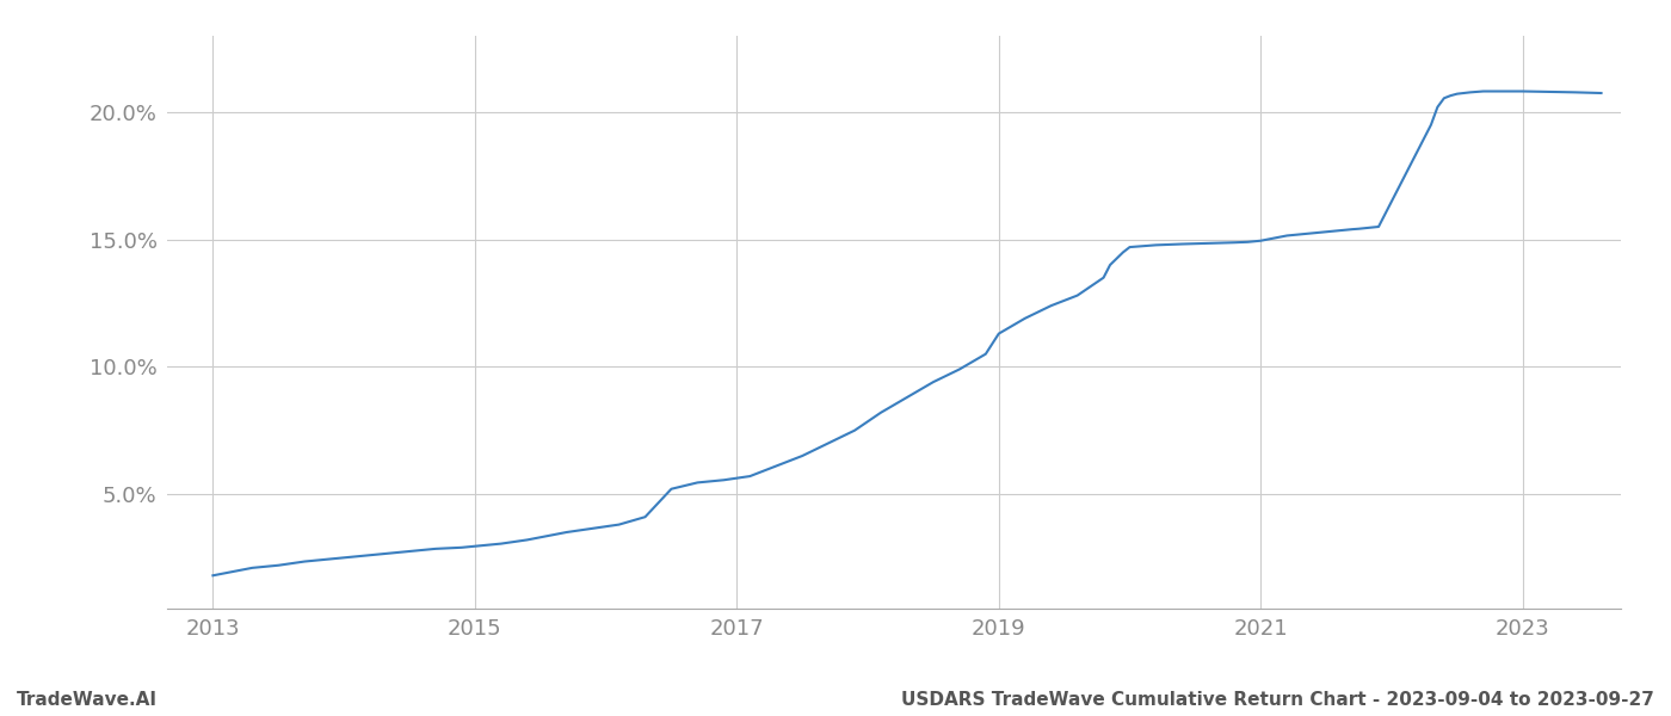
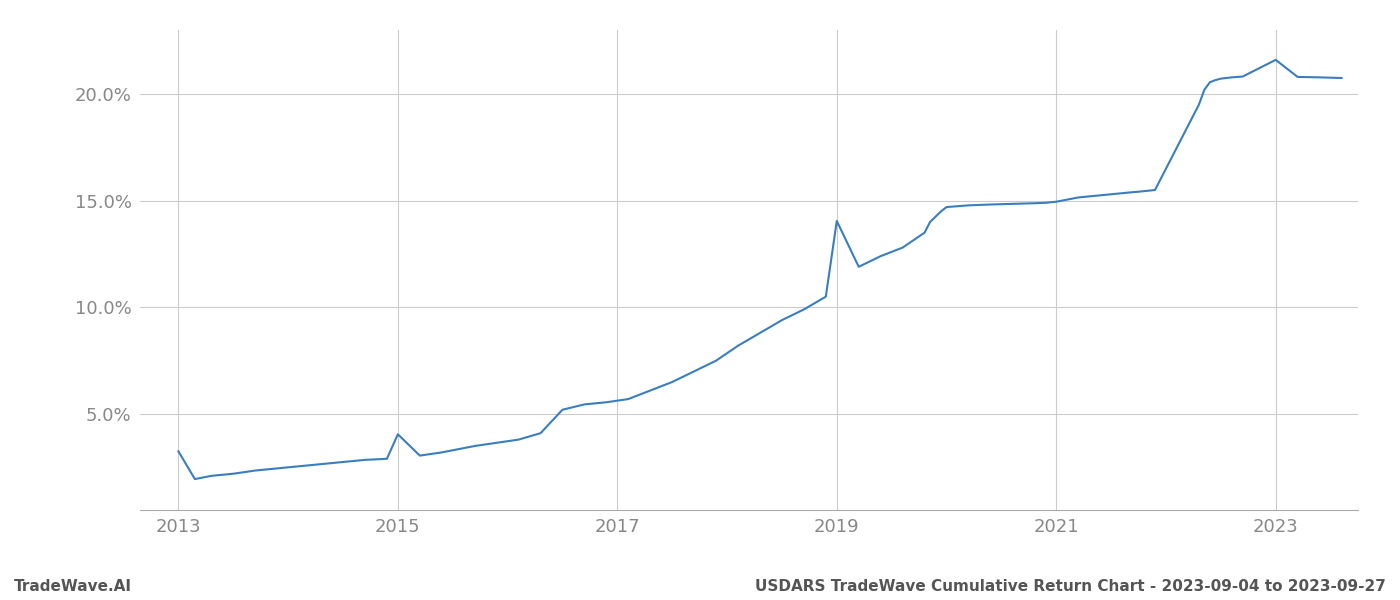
2013: 1.80% -> 3.25%
2015: 2.95% -> 4.05%
2019: 11.30% -> 14.05%
2023: 20.82% -> 21.60%
